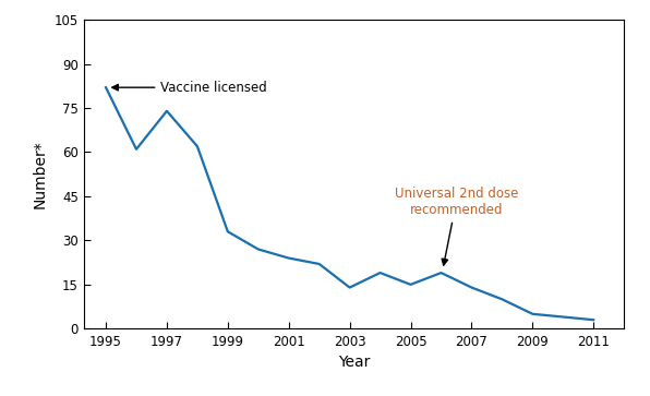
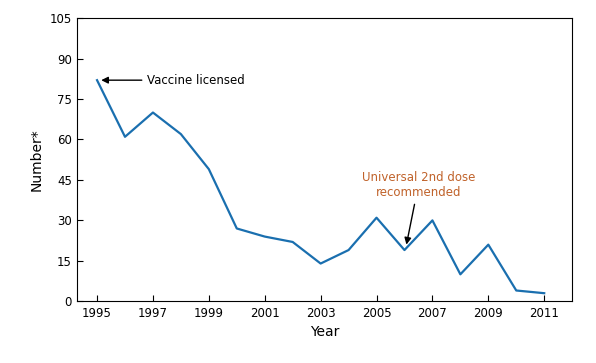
1997: 74 -> 70
1999: 33 -> 49
2005: 15 -> 31
2007: 14 -> 30
2009: 5 -> 21
